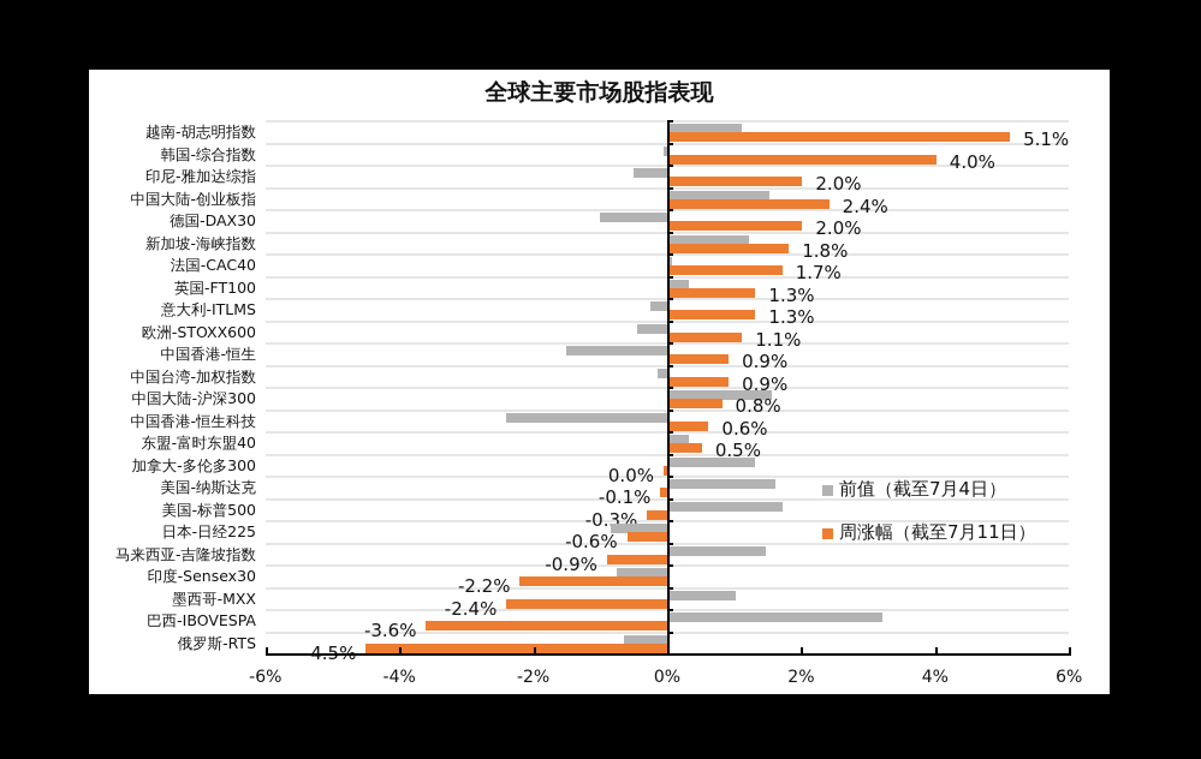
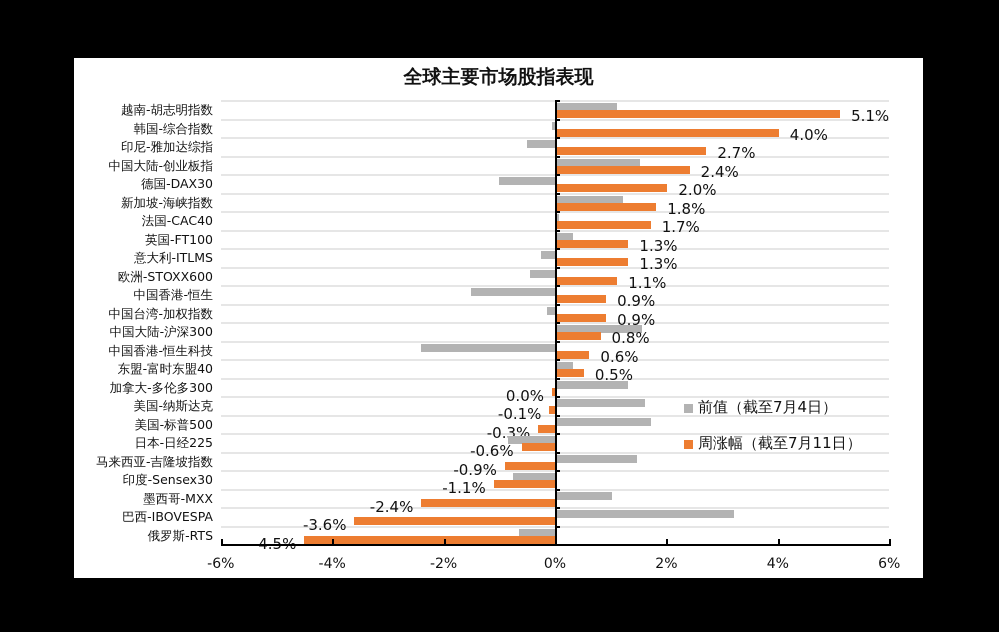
周涨幅（截至7月11日）/印尼-雅加达综指: 2.0% -> 2.7%
周涨幅（截至7月11日）/印度-Sensex30: -2.2% -> -1.1%
